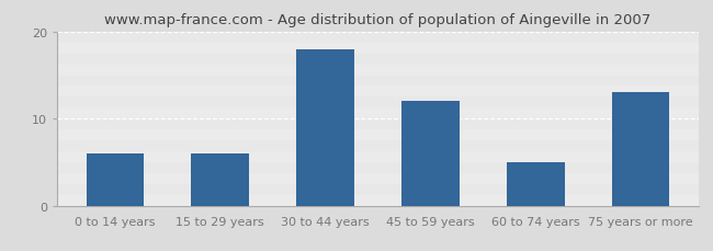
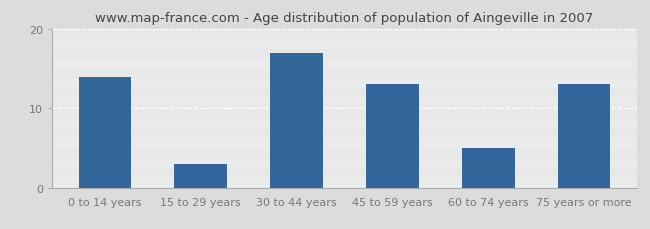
0 to 14 years: 6 -> 14
15 to 29 years: 6 -> 3
30 to 44 years: 18 -> 17
45 to 59 years: 12 -> 13
